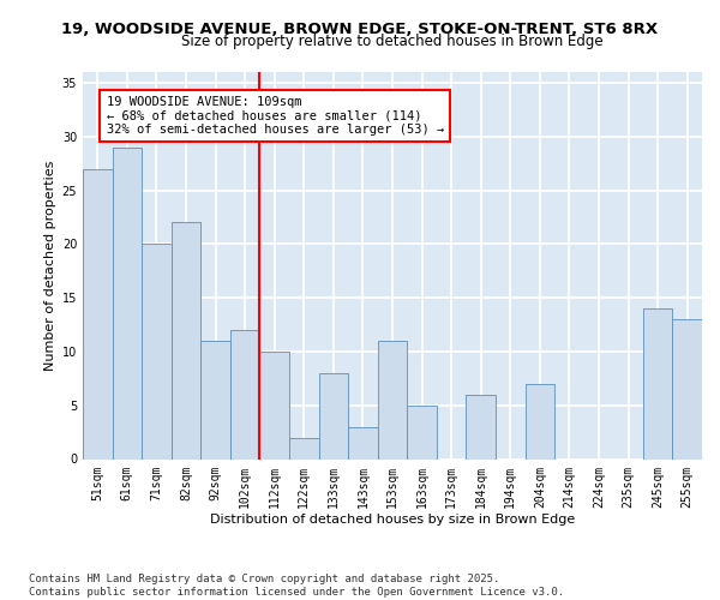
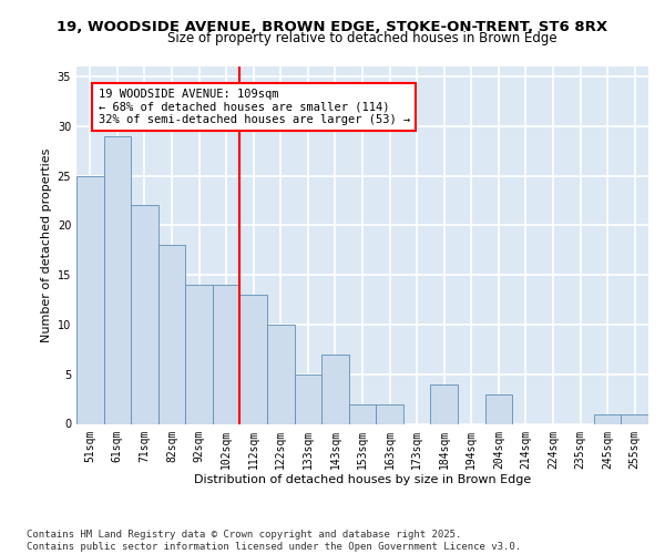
51sqm: 27 -> 25
71sqm: 20 -> 22
82sqm: 22 -> 18
92sqm: 11 -> 14
102sqm: 12 -> 14
112sqm: 10 -> 13
122sqm: 2 -> 10
133sqm: 8 -> 5
143sqm: 3 -> 7
153sqm: 11 -> 2
163sqm: 5 -> 2
184sqm: 6 -> 4
204sqm: 7 -> 3
245sqm: 14 -> 1
255sqm: 13 -> 1
